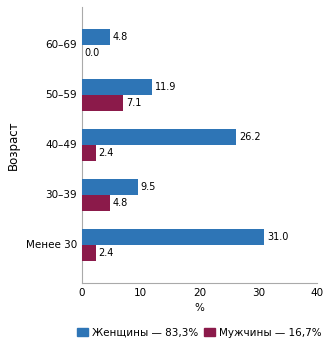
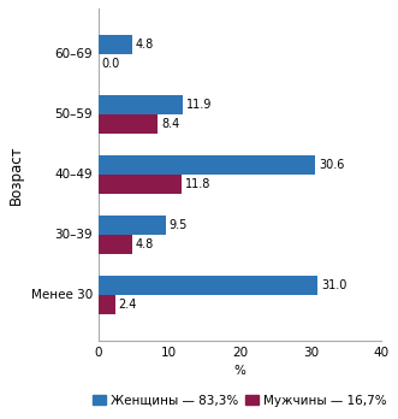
Мужчины — 16,7%/50–59: 7.1 -> 8.4
Женщины — 83,3%/40–49: 26.2 -> 30.6
Мужчины — 16,7%/40–49: 2.4 -> 11.8
